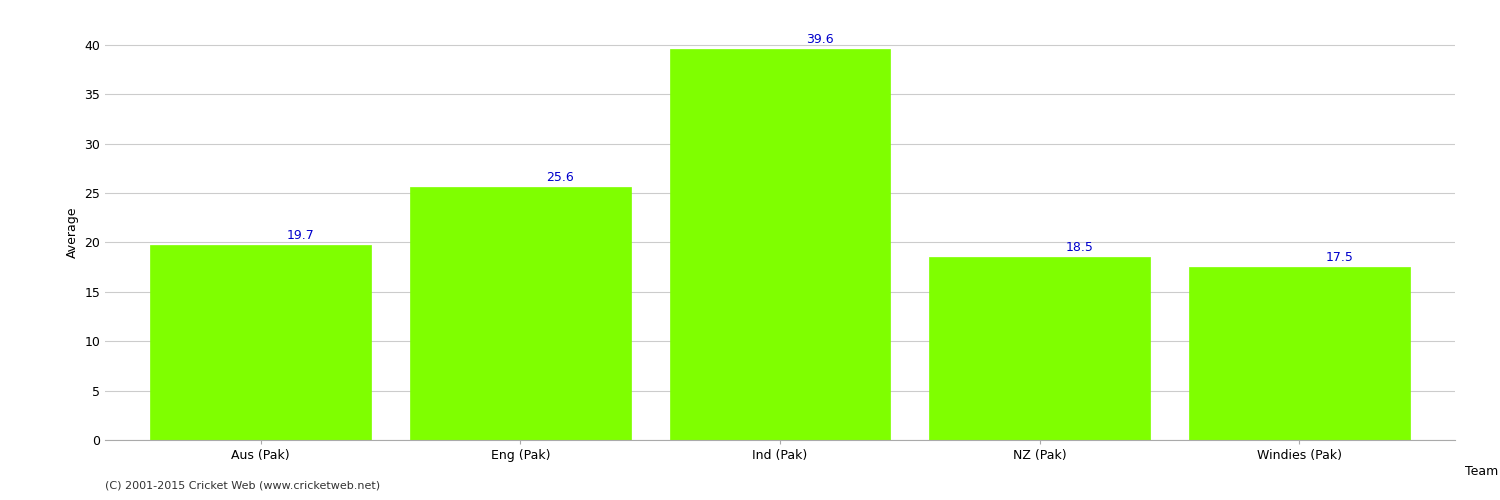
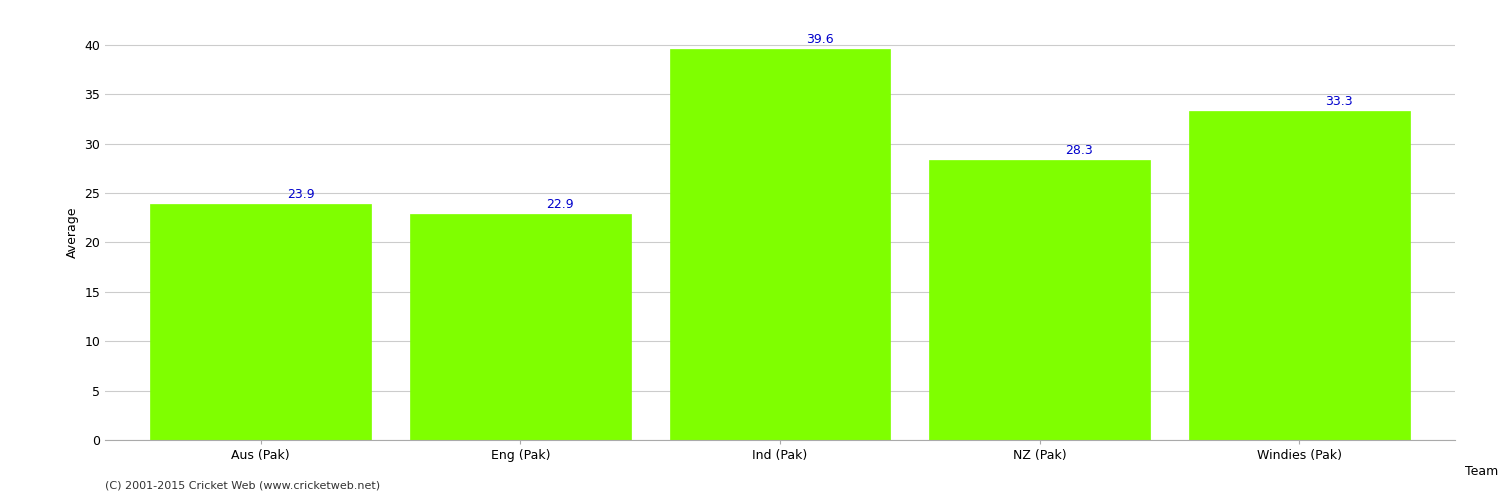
Aus (Pak): 19.7 -> 23.9
Eng (Pak): 25.6 -> 22.9
NZ (Pak): 18.5 -> 28.3
Windies (Pak): 17.5 -> 33.3
